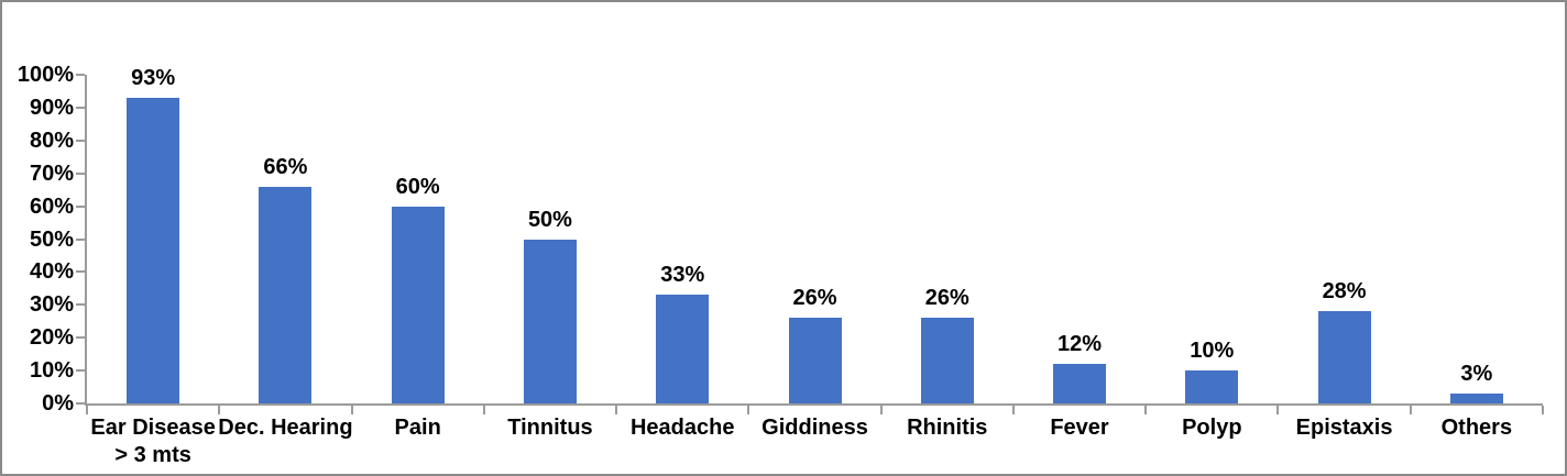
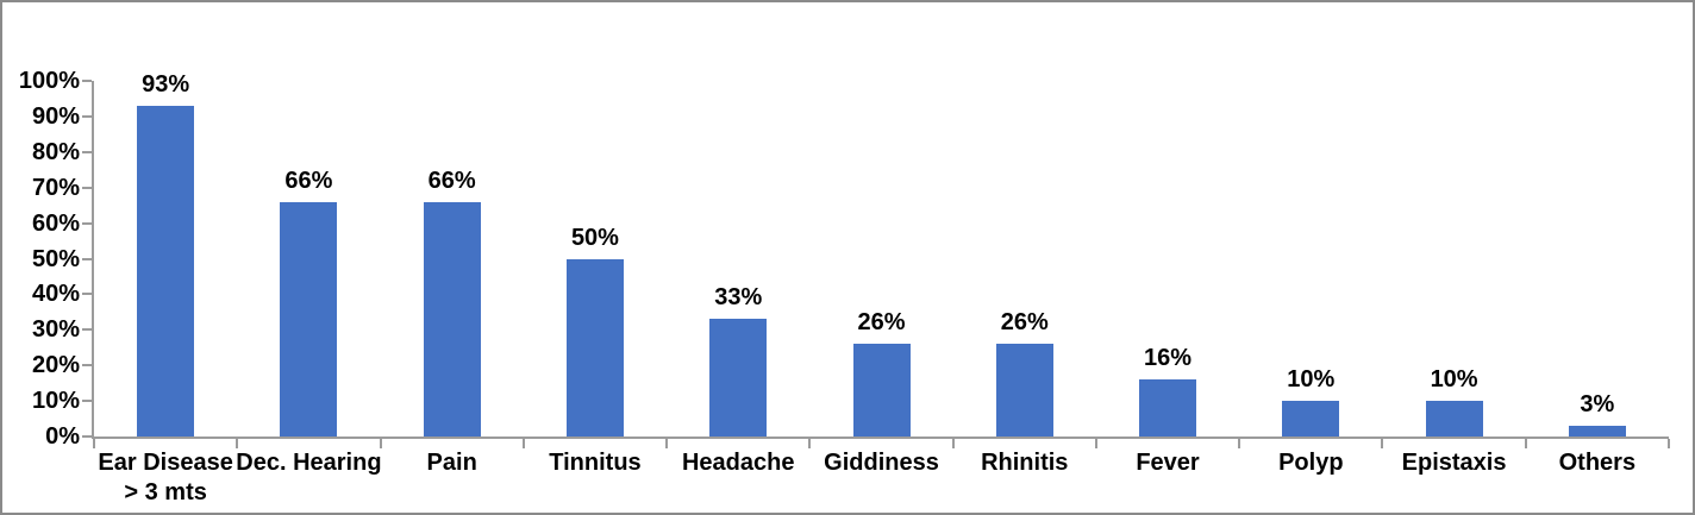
Pain: 60% -> 66%
Fever: 12% -> 16%
Epistaxis: 28% -> 10%
